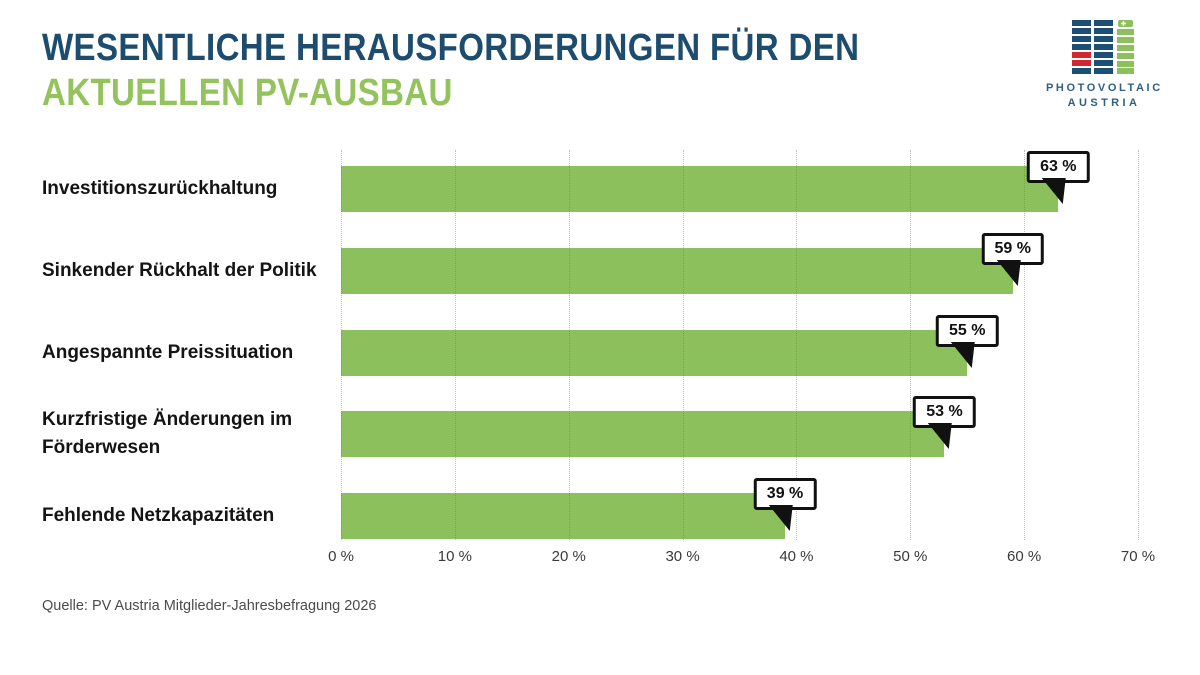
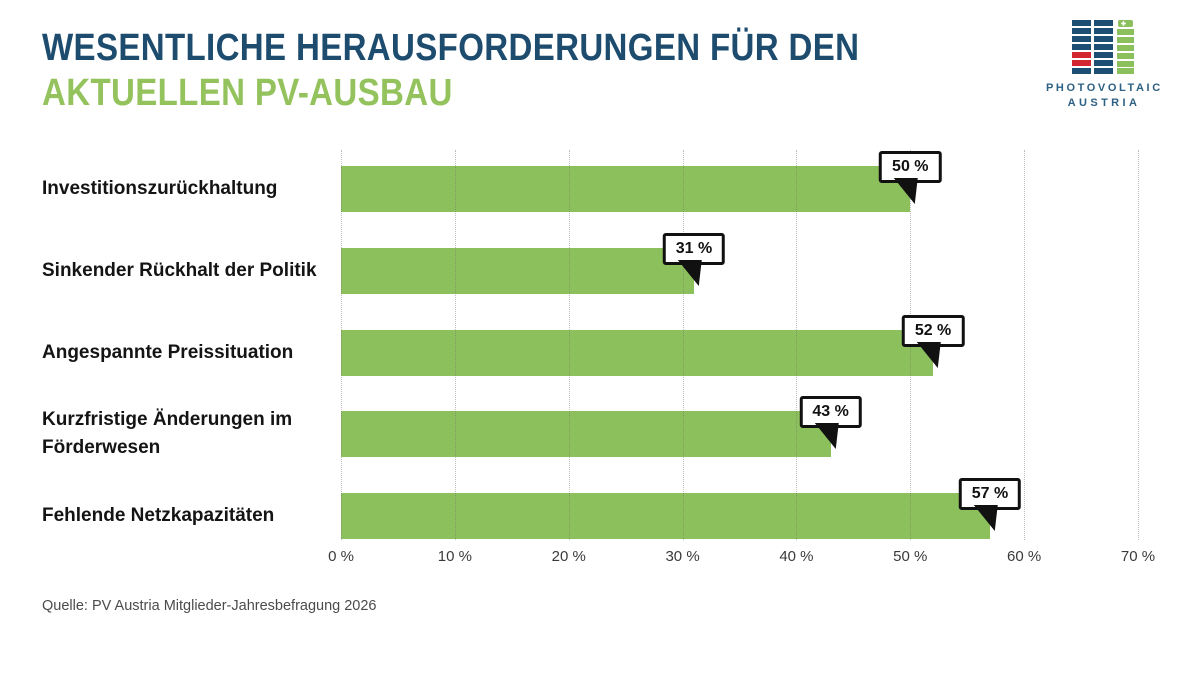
Investitionszurückhaltung: 63 -> 50
Sinkender Rückhalt der Politik: 59 -> 31
Angespannte Preissituation: 55 -> 52
Kurzfristige Änderungen im Förderwesen: 53 -> 43
Fehlende Netzkapazitäten: 39 -> 57
